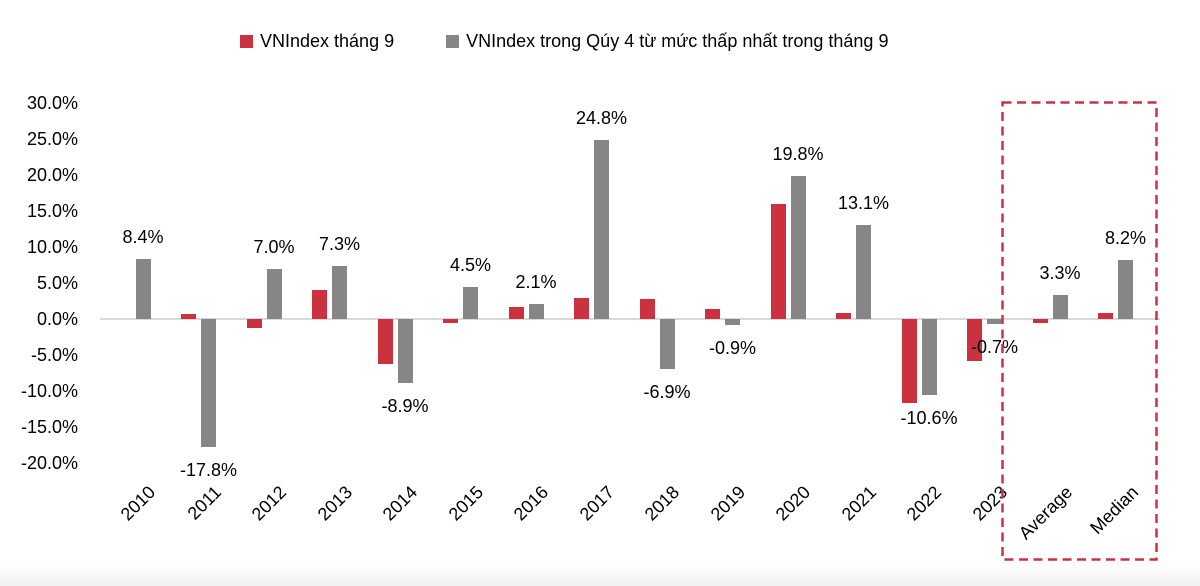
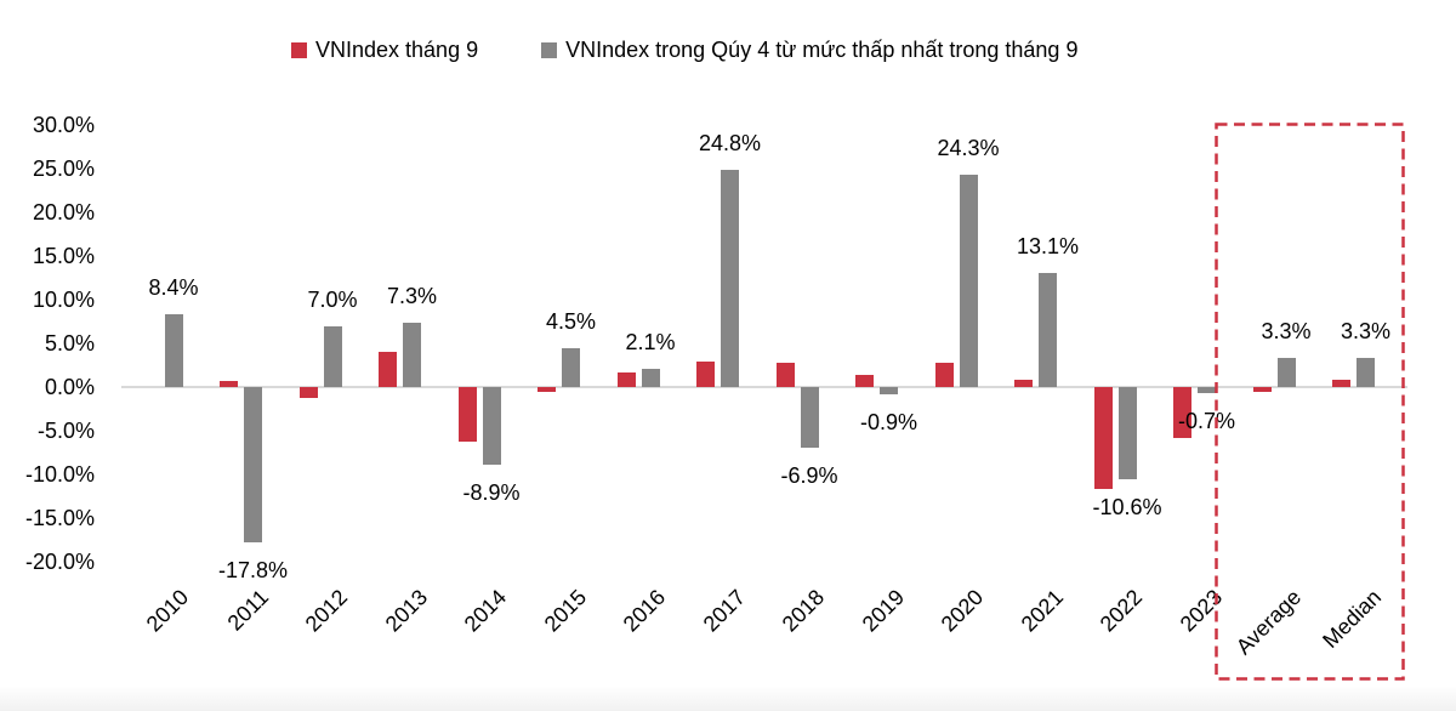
VNIndex tháng 9/2020: 16% -> 3%
VNIndex trong Qúy 4 từ mức thấp nhất trong tháng 9/2020: 19.8% -> 24.3%
VNIndex trong Qúy 4 từ mức thấp nhất trong tháng 9/Median: 8.2% -> 3.3%
